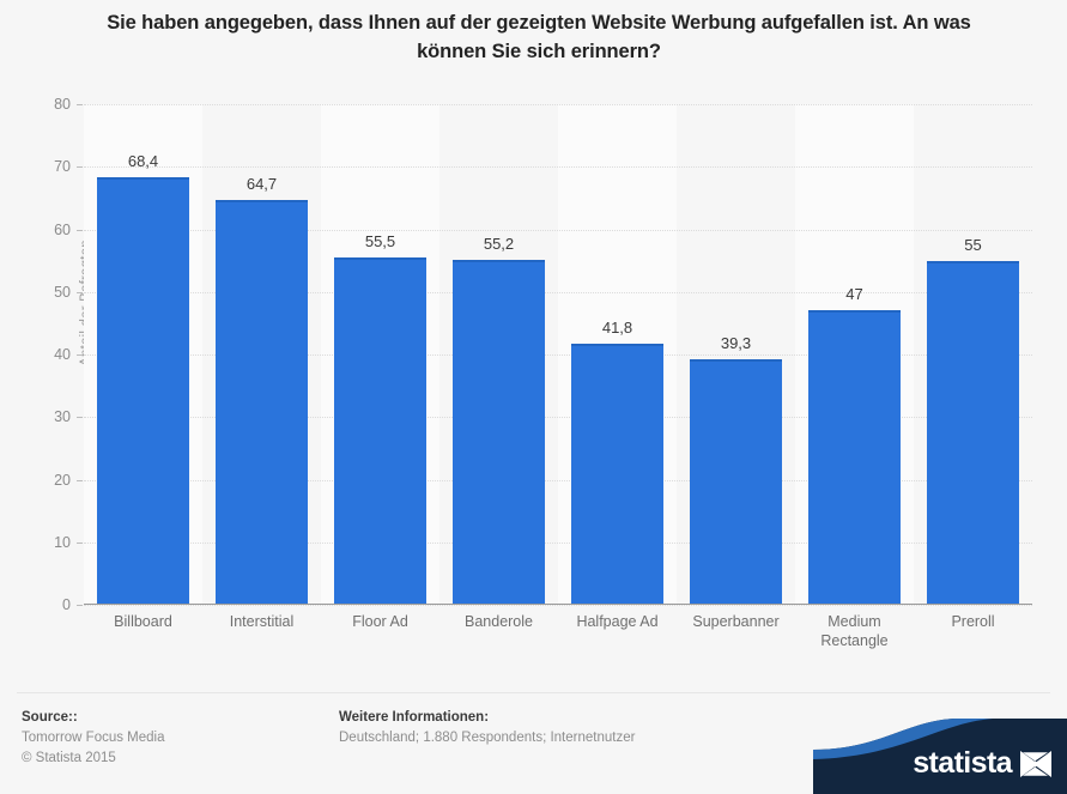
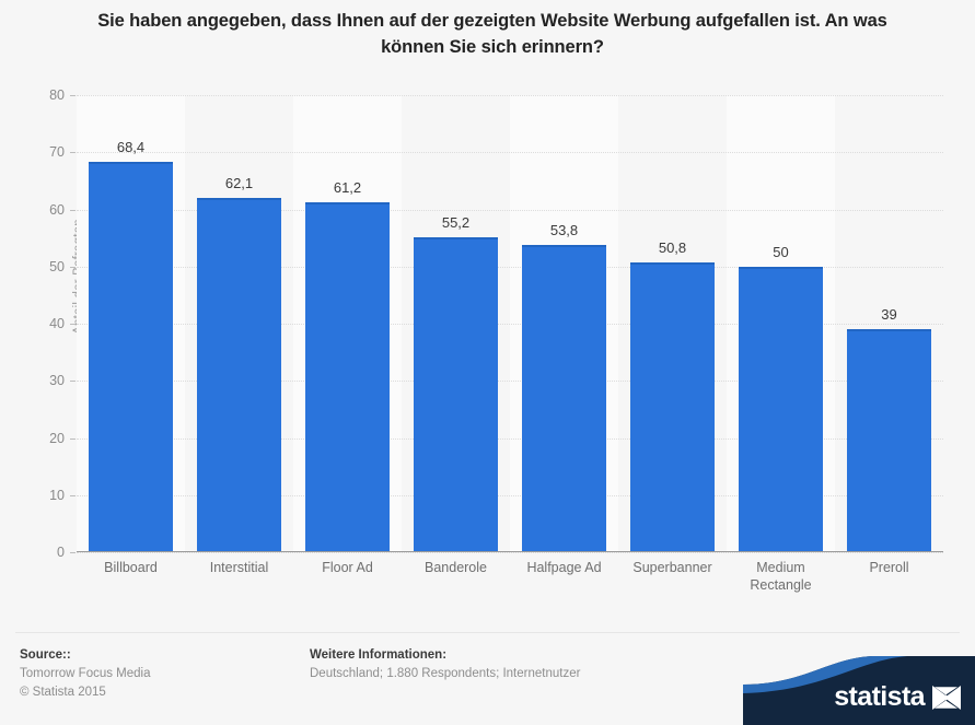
Interstitial: 64,7 -> 62,1
Floor Ad: 55,5 -> 61,2
Halfpage Ad: 41,8 -> 53,8
Superbanner: 39,3 -> 50,8
Medium Rectangle: 47 -> 50
Preroll: 55 -> 39
